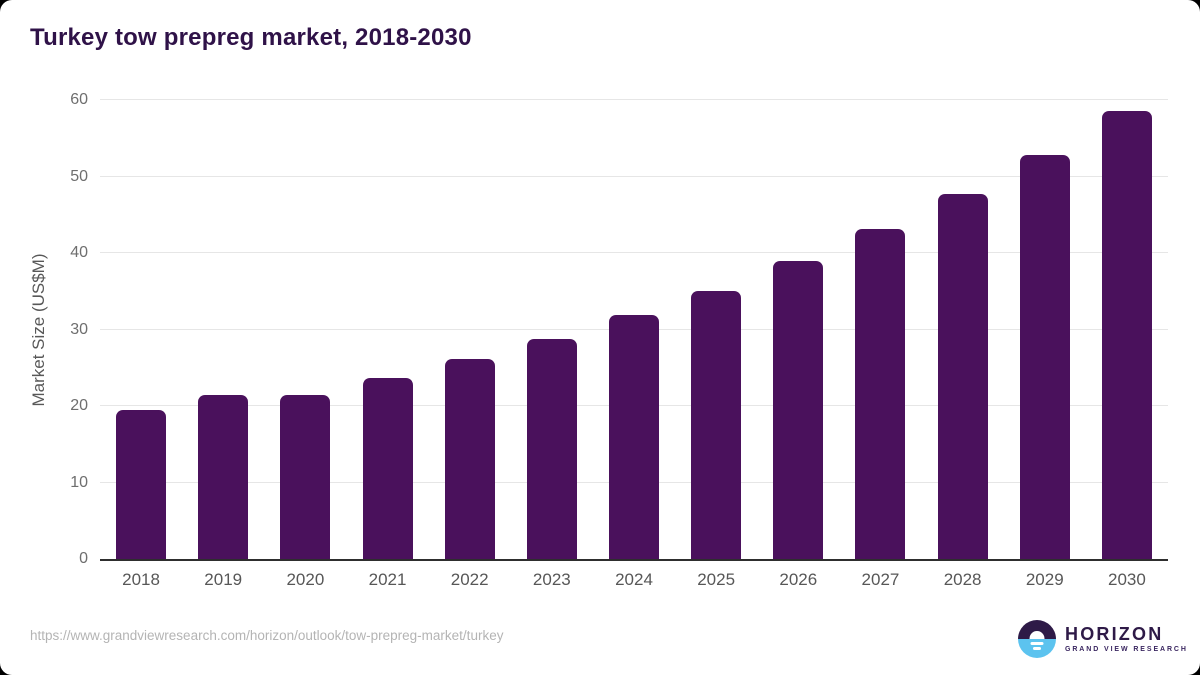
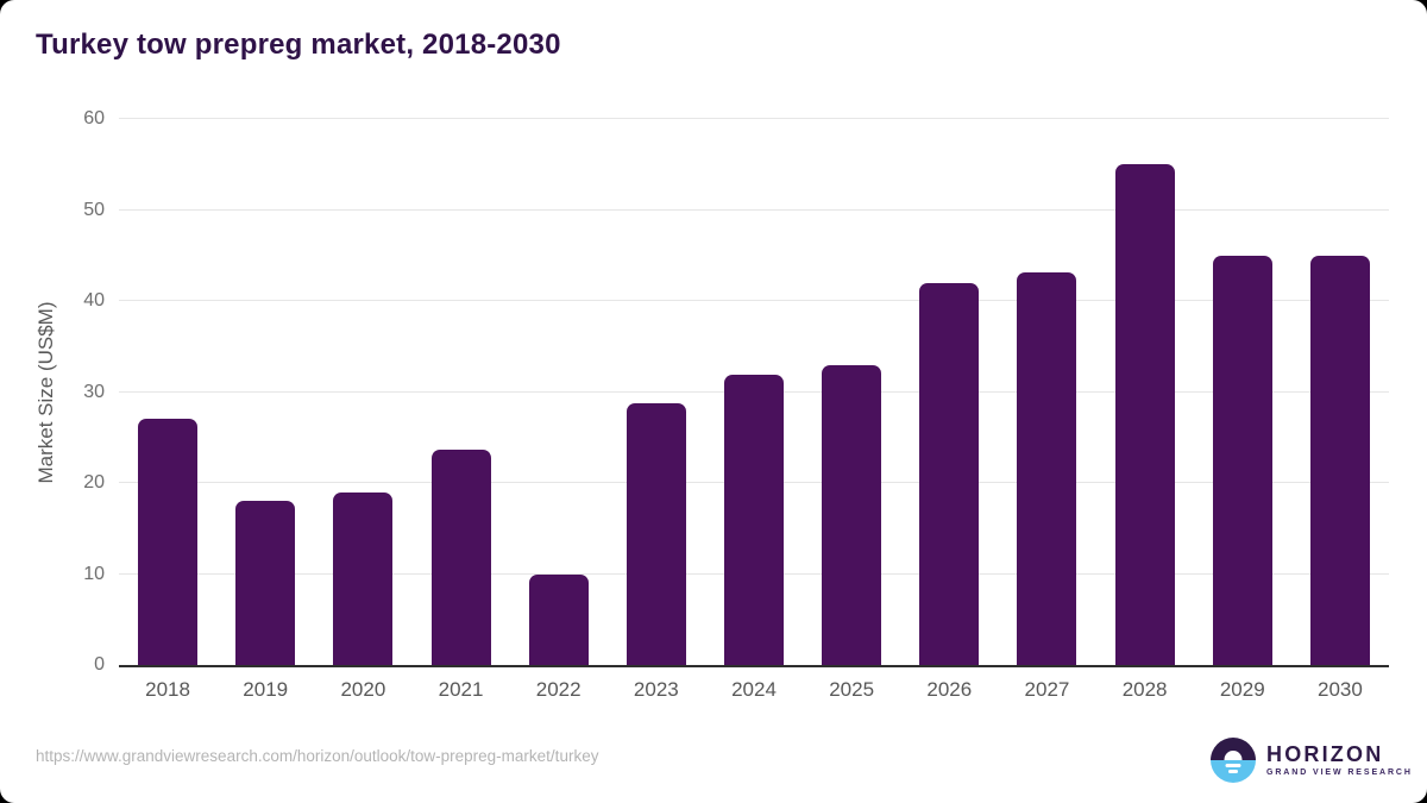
2018: 20 -> 27
2019: 22 -> 18
2020: 21 -> 19
2022: 26 -> 10
2025: 35 -> 33
2026: 39 -> 42
2028: 48 -> 55
2029: 53 -> 45
2030: 59 -> 45
